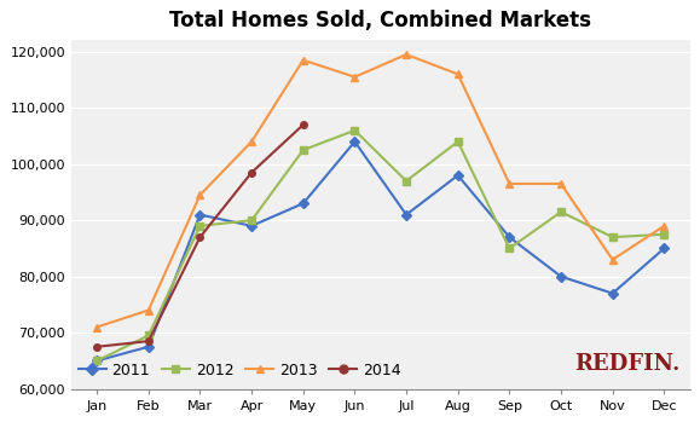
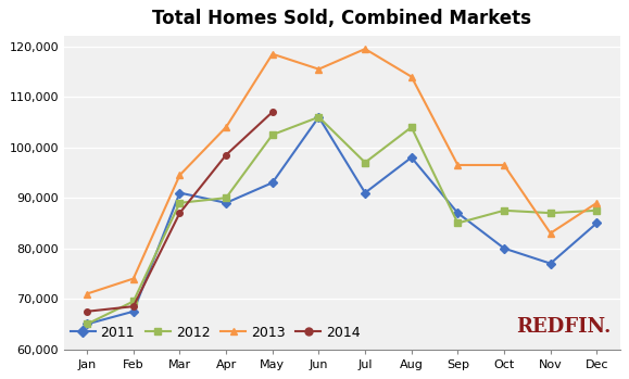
2011/Jun: 104,000 -> 106,000
2013/Aug: 116,000 -> 114,000
2012/Oct: 91,500 -> 87,500
